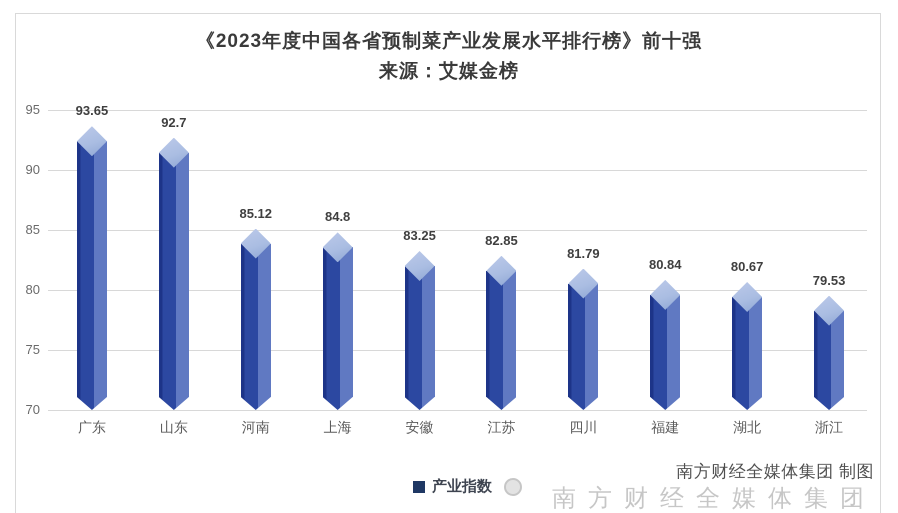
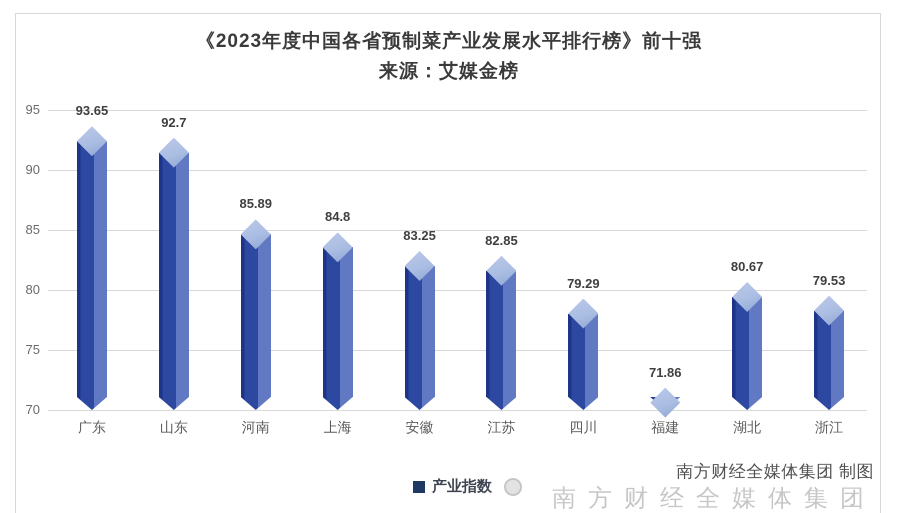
河南: 85.12 -> 85.89
四川: 81.79 -> 79.29
福建: 80.84 -> 71.86
